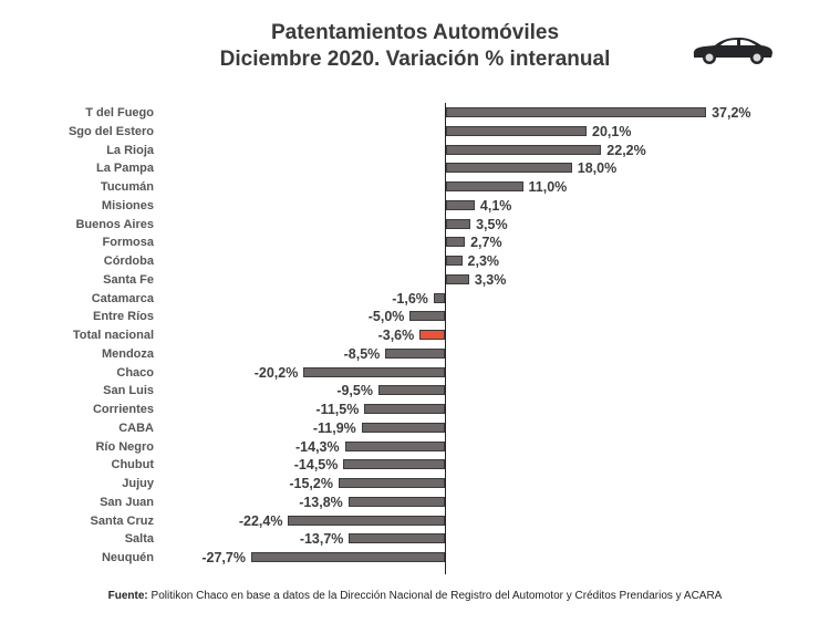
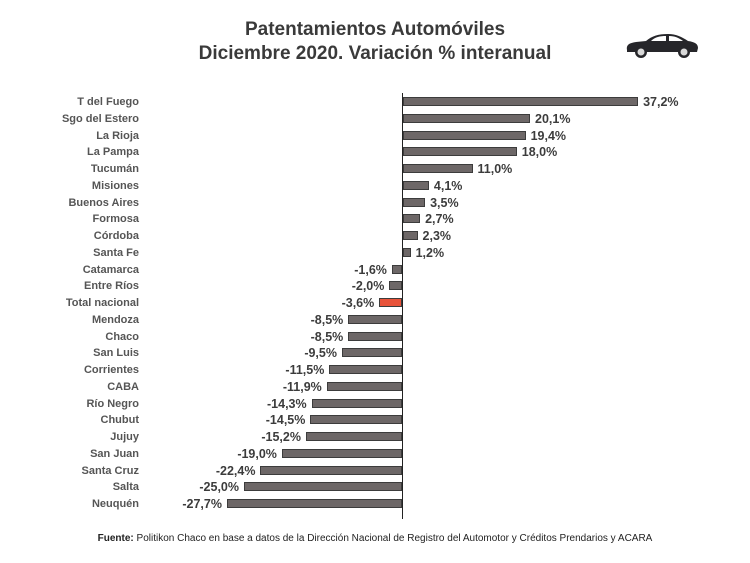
La Rioja: 22,2% -> 19,4%
Santa Fe: 3,3% -> 1,2%
Entre Ríos: -5,0% -> -2,0%
Chaco: -20,2% -> -8,5%
San Juan: -13,8% -> -19,0%
Salta: -13,7% -> -25,0%
